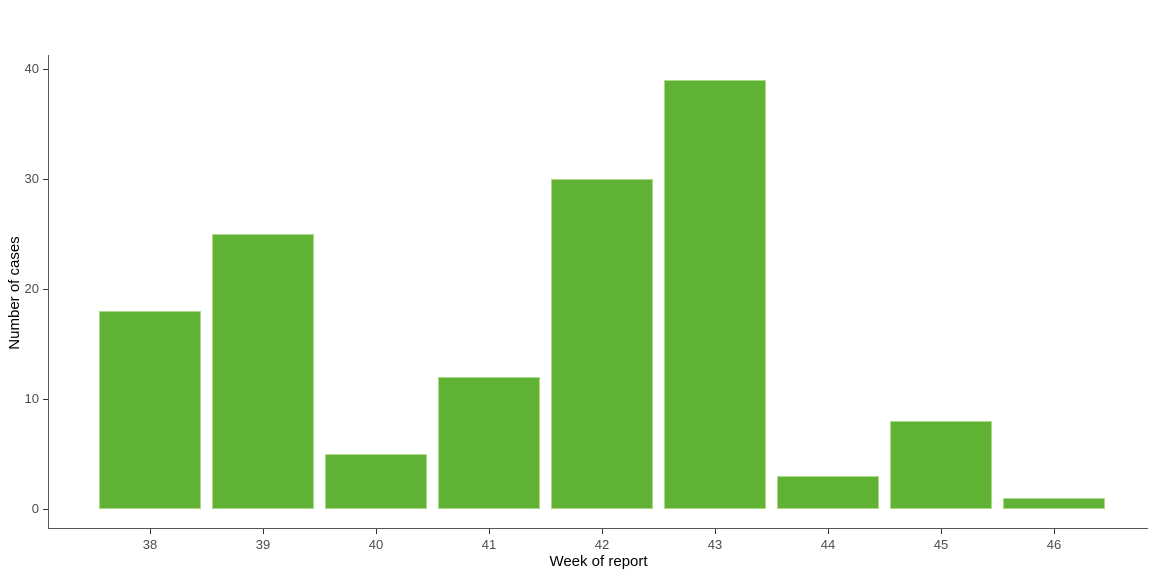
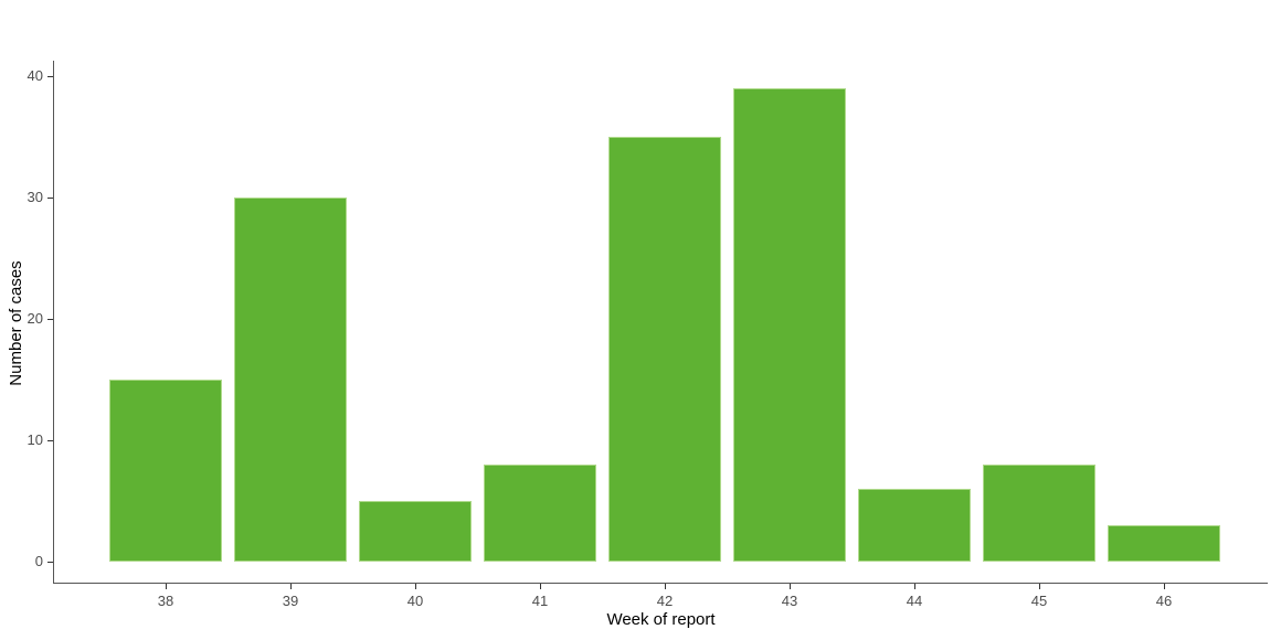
38: 18 -> 15
39: 25 -> 30
41: 12 -> 8
42: 30 -> 35
44: 3 -> 6
46: 1 -> 3
